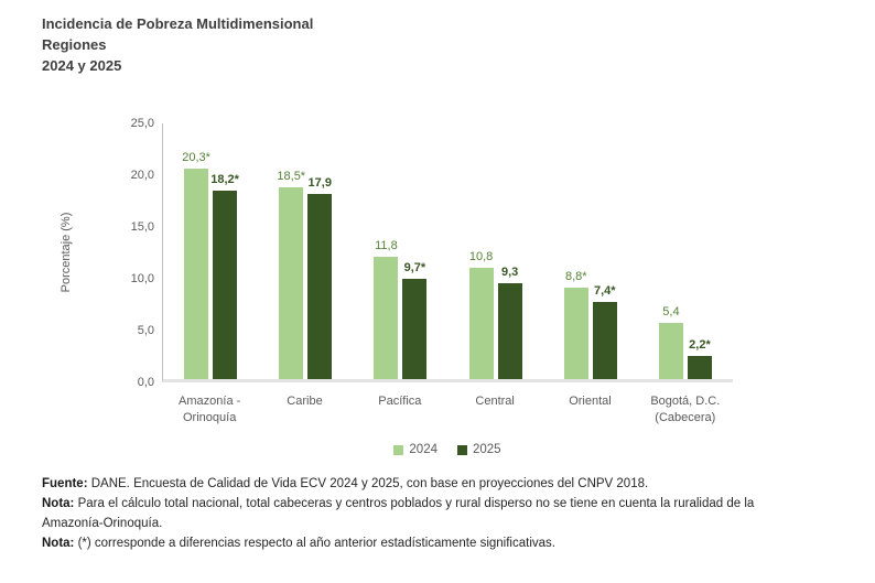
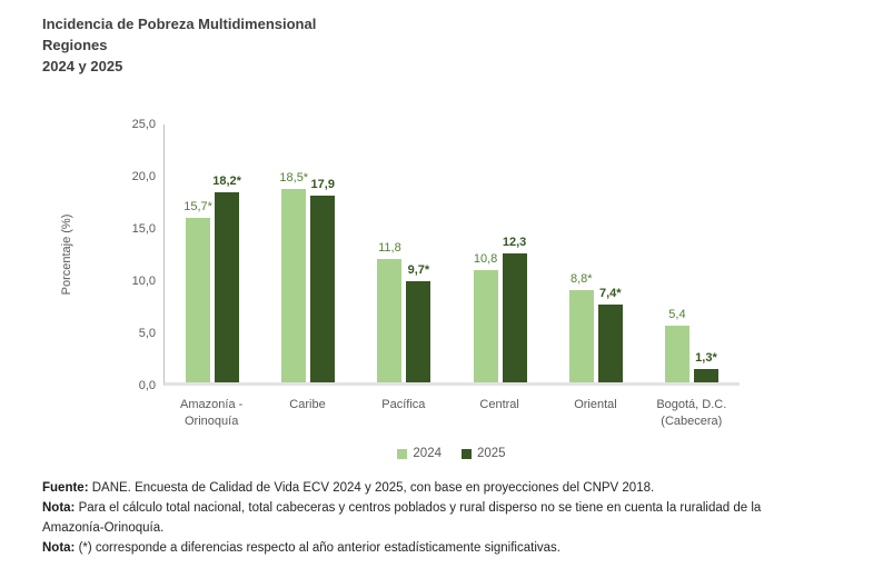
2024/Amazonía - Orinoquía: 20,3 -> 15,7
2025/Central: 9,3 -> 12,3
2025/Bogotá, D.C. (Cabecera): 2,2 -> 1,3
